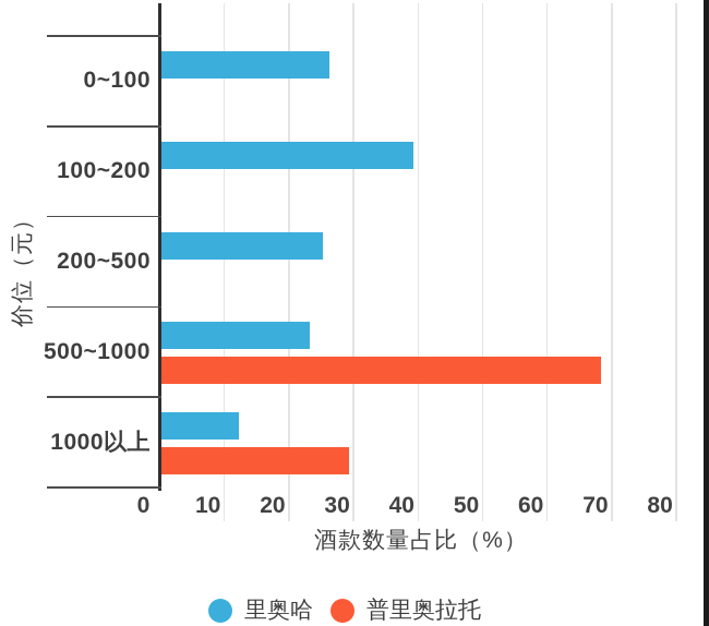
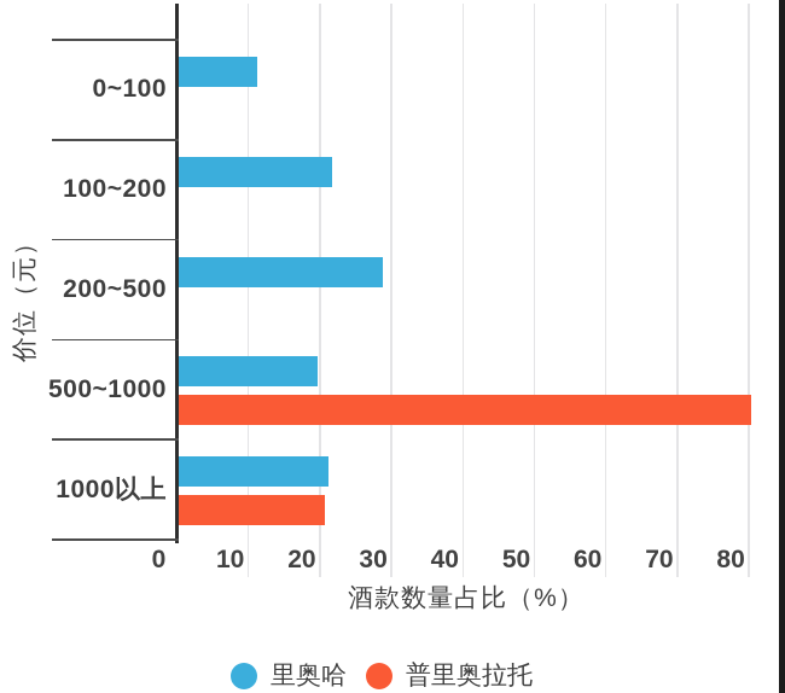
里奥哈/0~100: 26 -> 11
里奥哈/100~200: 39 -> 22
里奥哈/200~500: 25 -> 28
里奥哈/500~1000: 23 -> 20
普里奥拉托/500~1000: 68 -> 80
里奥哈/1000以上: 12 -> 21
普里奥拉托/1000以上: 29 -> 20
